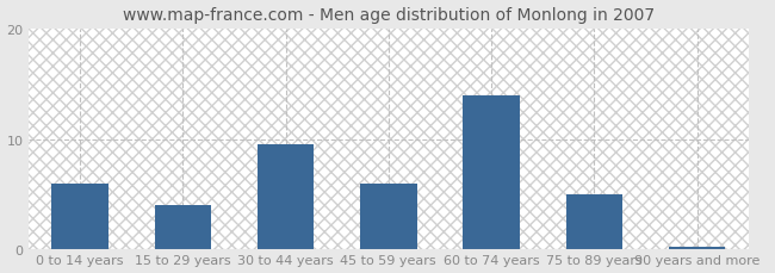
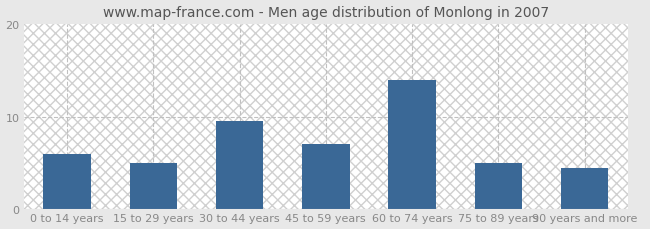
15 to 29 years: 4.0 -> 5.0
45 to 59 years: 6.0 -> 7.0
90 years and more: 0.2 -> 4.4
